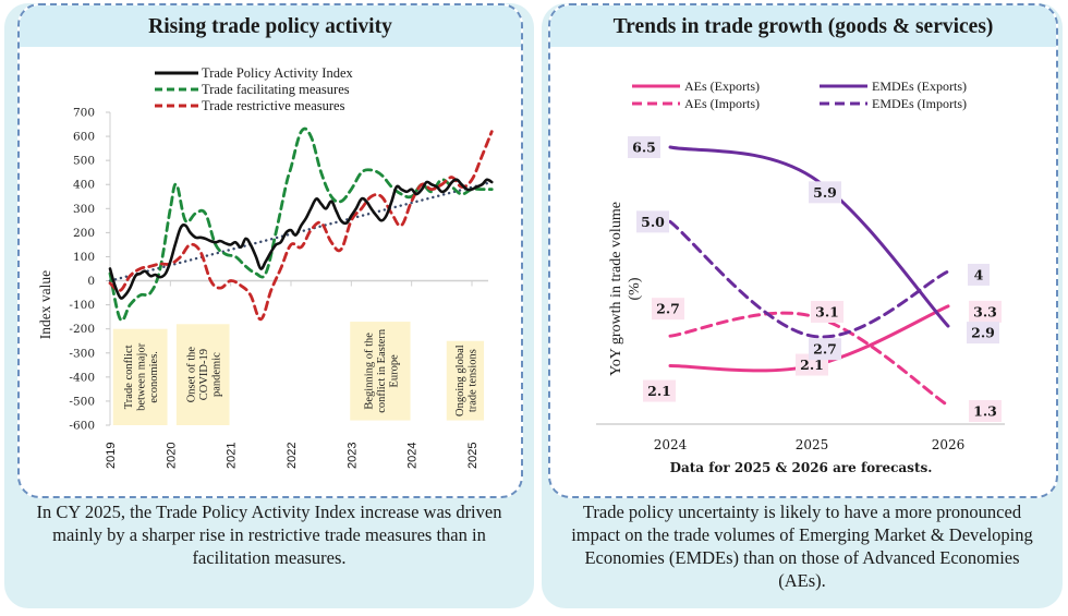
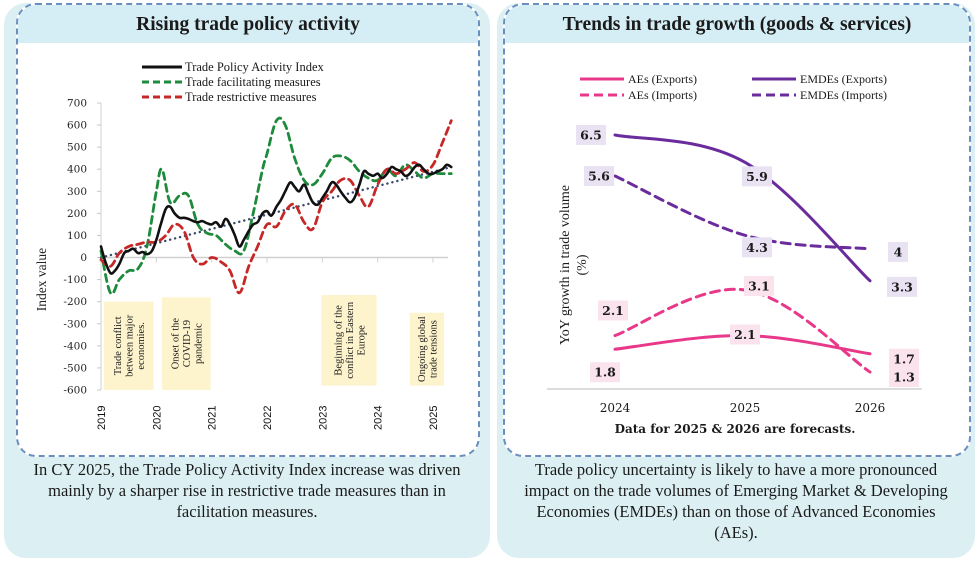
Trends in trade growth (goods & services)/AEs (Exports)/2024: 2.1 -> 1.8
Trends in trade growth (goods & services)/AEs (Imports)/2024: 2.7 -> 2.1
Trends in trade growth (goods & services)/EMDEs (Imports)/2024: 5.0 -> 5.6
Trends in trade growth (goods & services)/EMDEs (Imports)/2025: 2.7 -> 4.3
Trends in trade growth (goods & services)/AEs (Exports)/2026: 3.3 -> 1.7
Trends in trade growth (goods & services)/EMDEs (Exports)/2026: 2.9 -> 3.3
